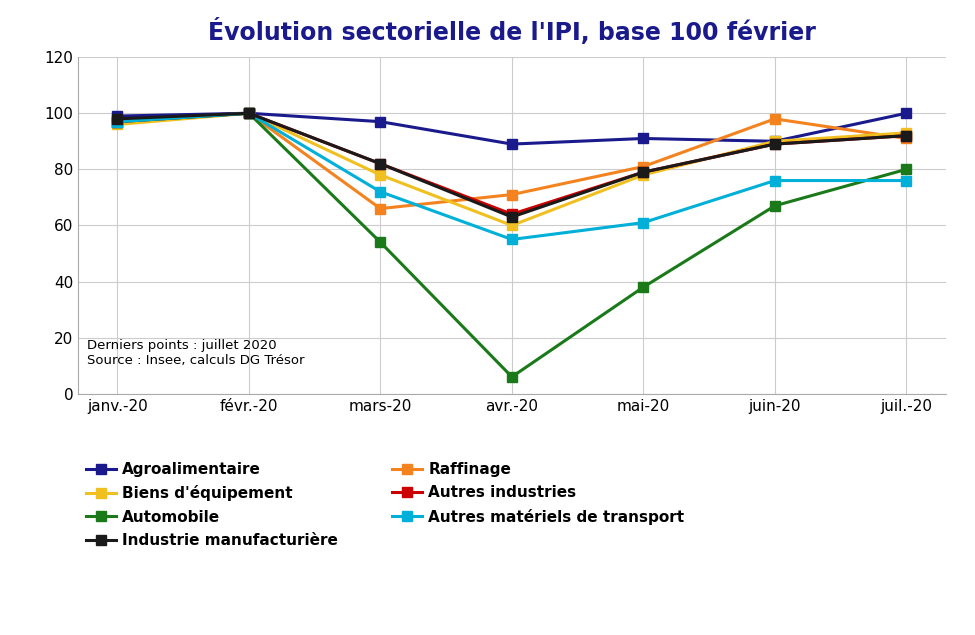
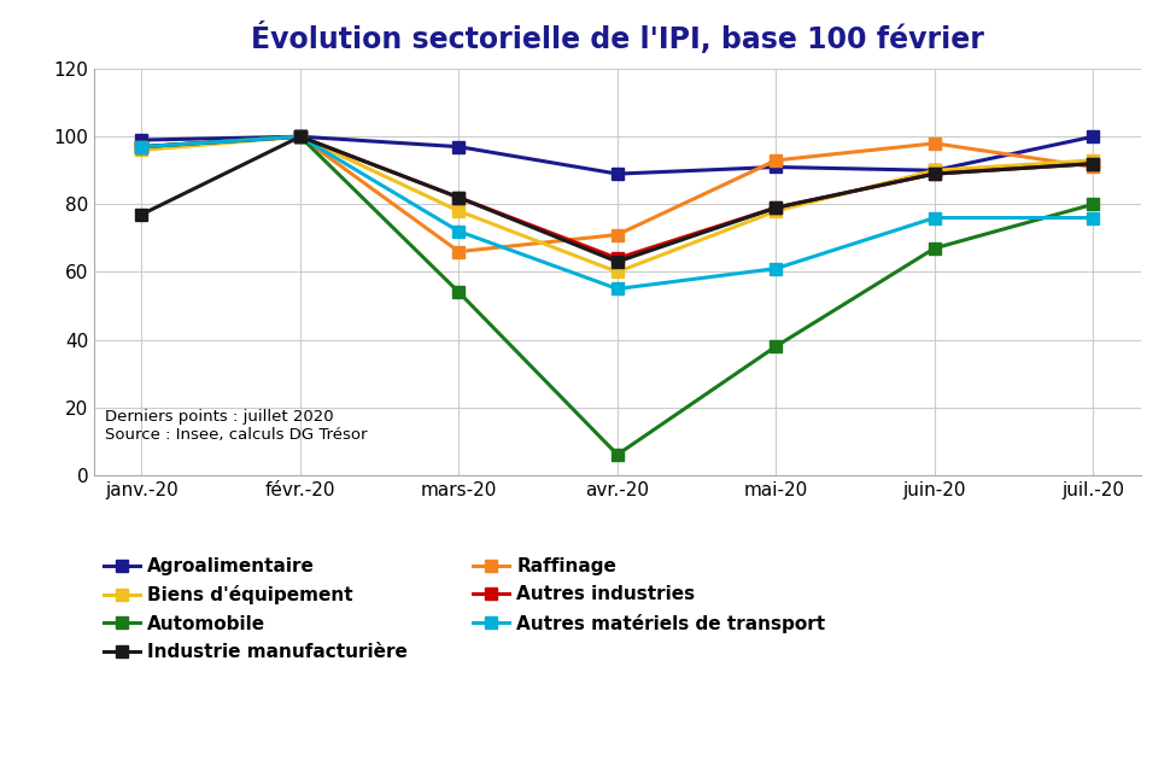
Industrie manufacturière/janv.-20: 98 -> 77
Raffinage/mai-20: 81 -> 93
